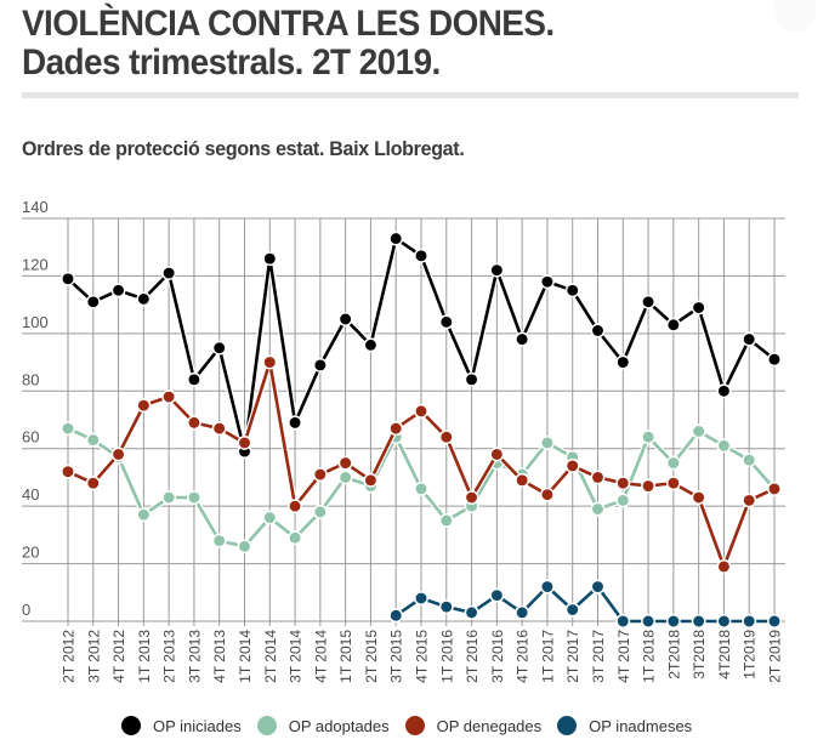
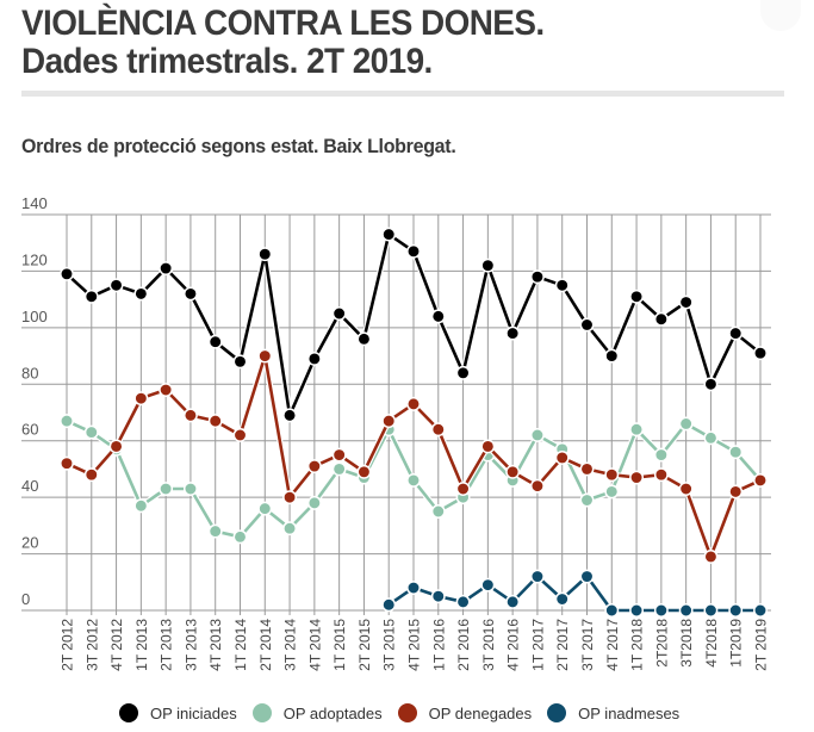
OP iniciades/3T 2013: 84 -> 112
OP iniciades/1T 2014: 59 -> 88
OP adoptades/4T 2016: 51 -> 46
